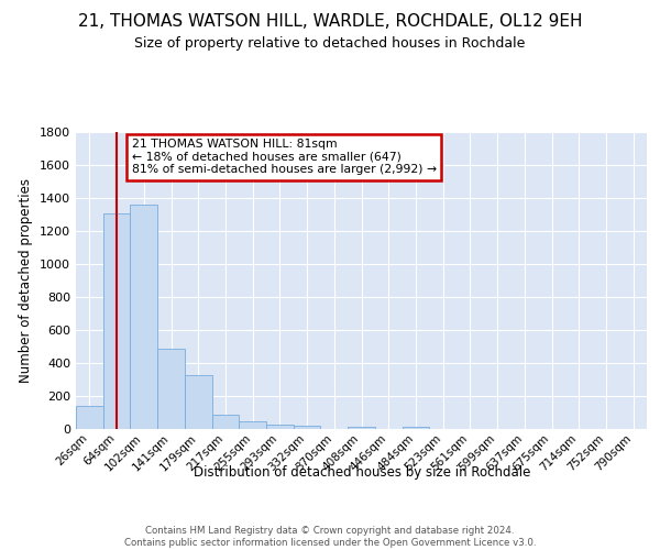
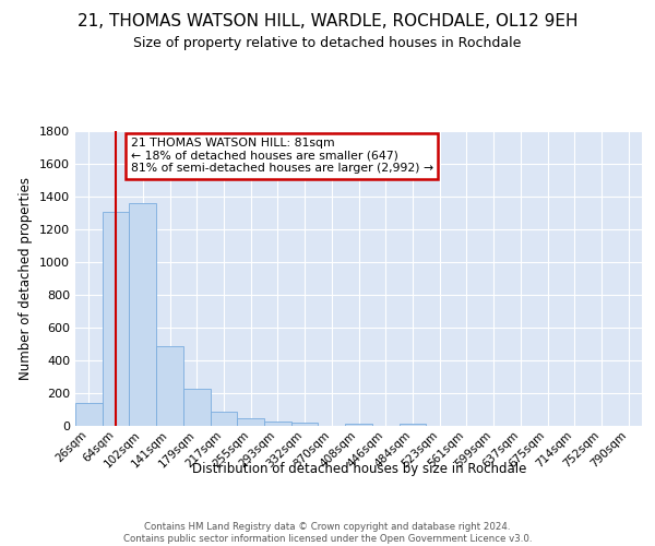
179sqm: 330 -> 230
